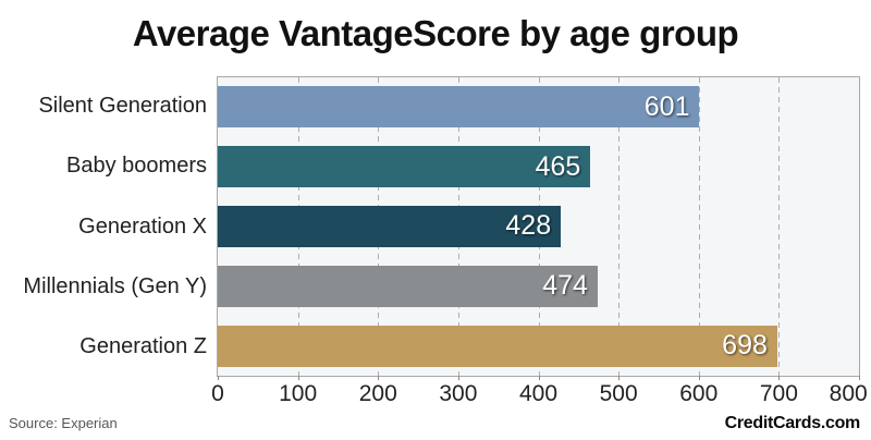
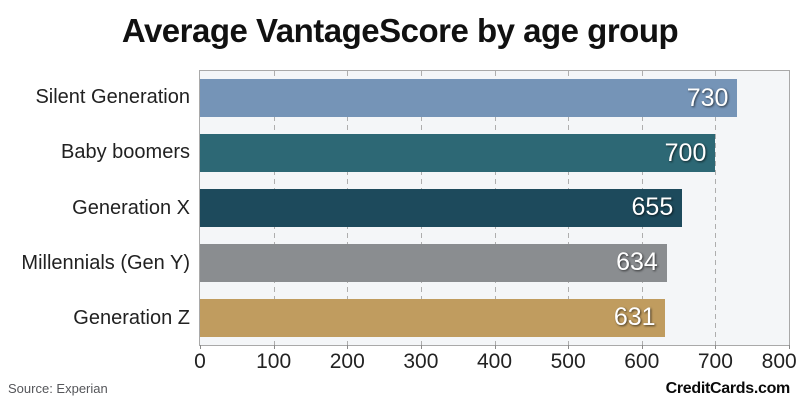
Silent Generation: 601 -> 730
Baby boomers: 465 -> 700
Generation X: 428 -> 655
Millennials (Gen Y): 474 -> 634
Generation Z: 698 -> 631
